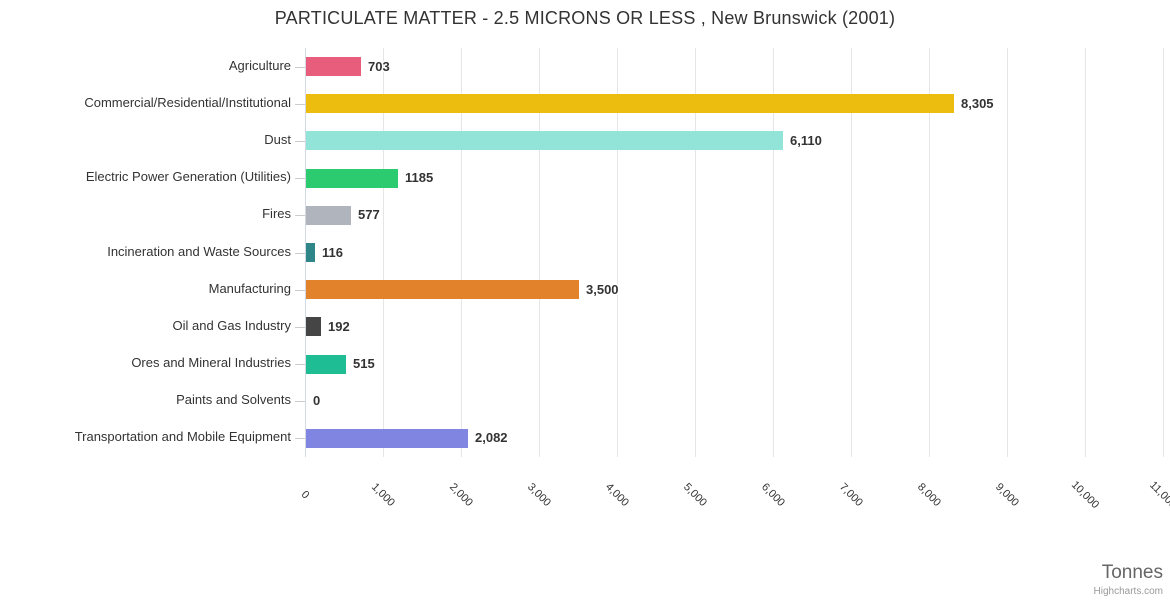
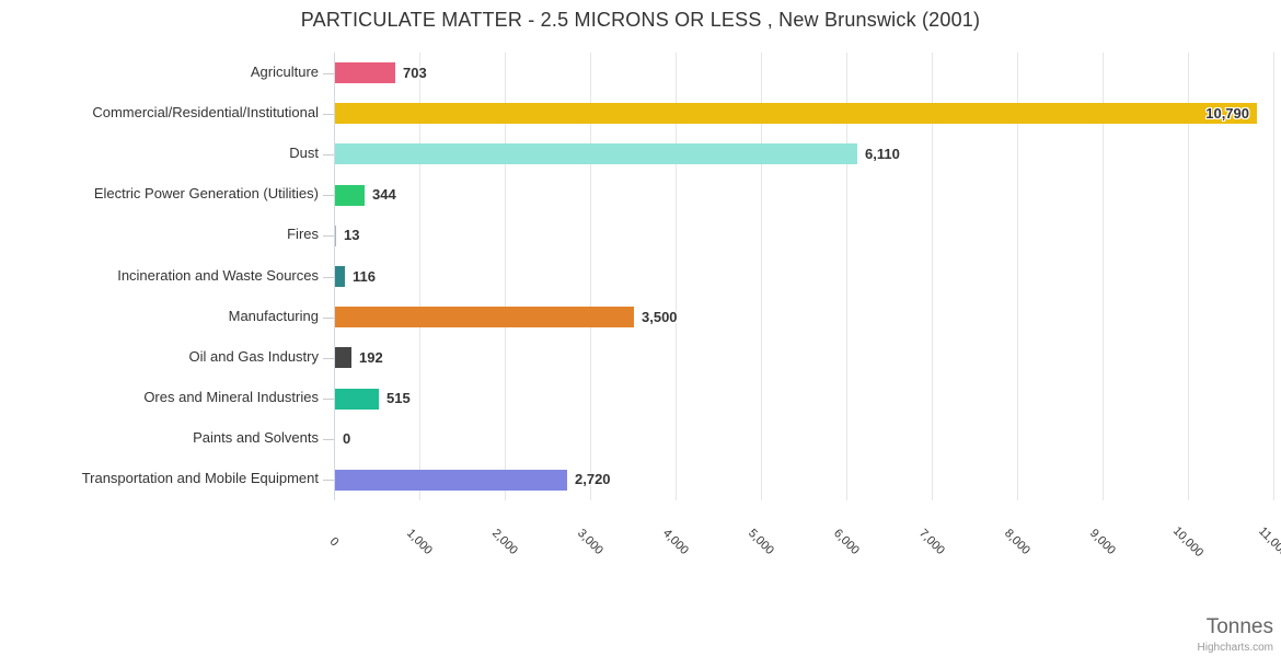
Commercial/Residential/Institutional: 8,305 -> 10,790
Electric Power Generation (Utilities): 1185 -> 344
Fires: 577 -> 13
Transportation and Mobile Equipment: 2,082 -> 2,720
